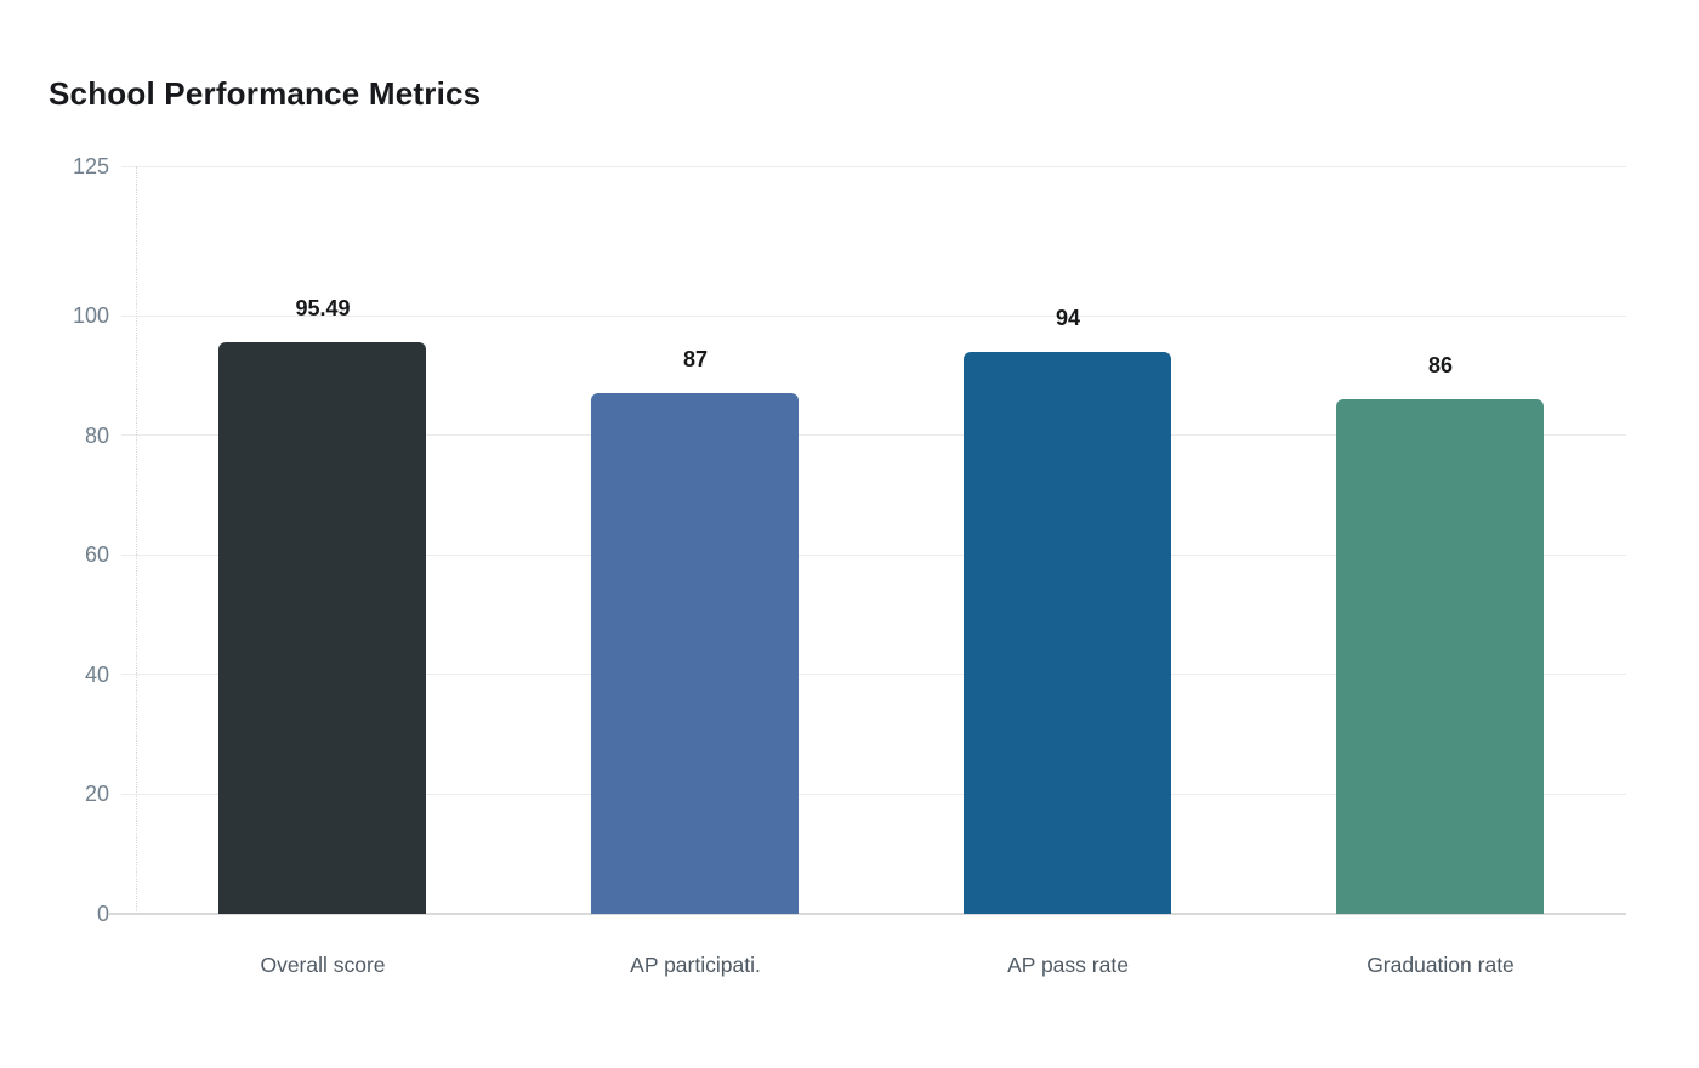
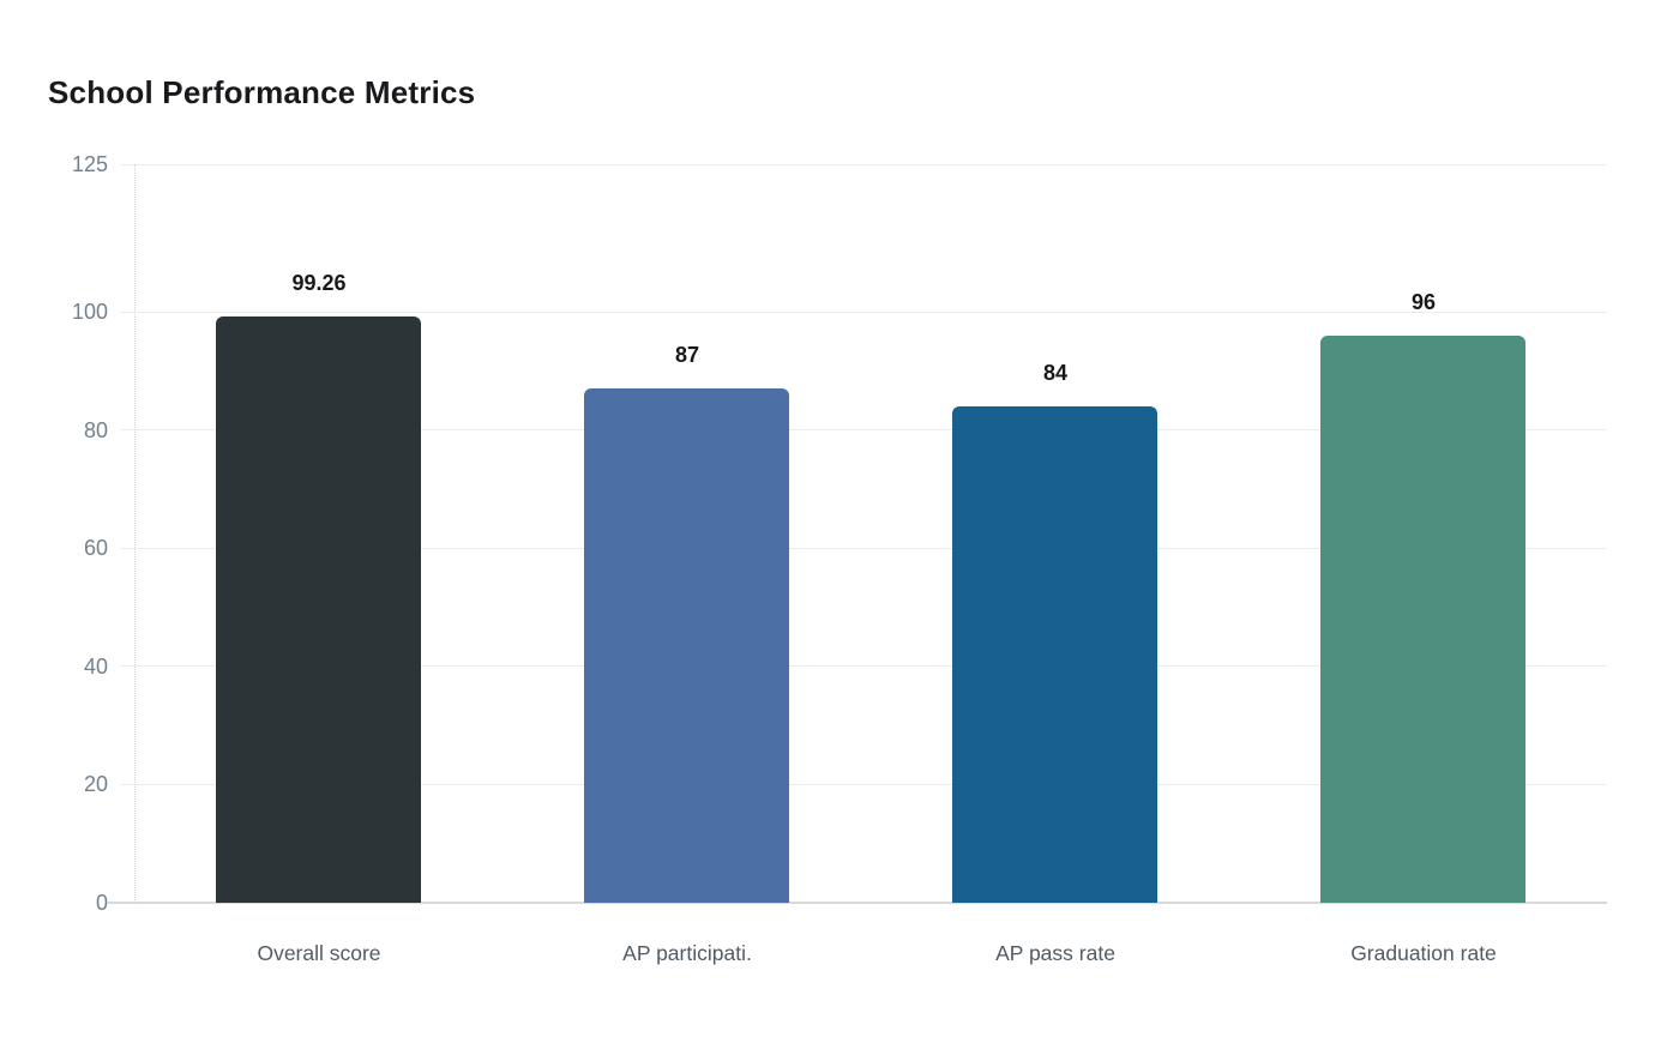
Overall score: 95.49 -> 99.26
AP pass rate: 94 -> 84
Graduation rate: 86 -> 96
